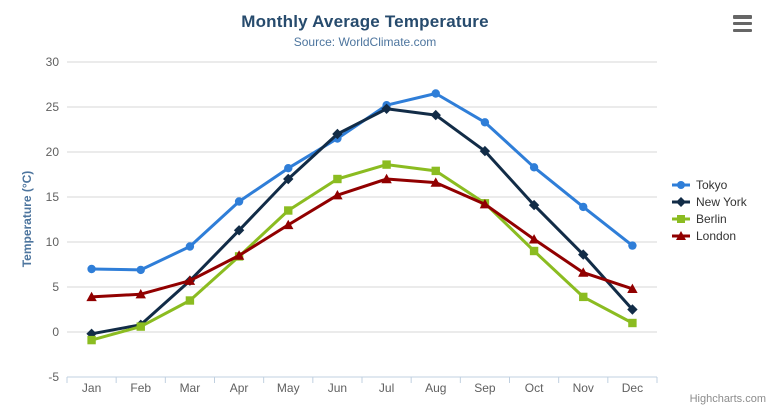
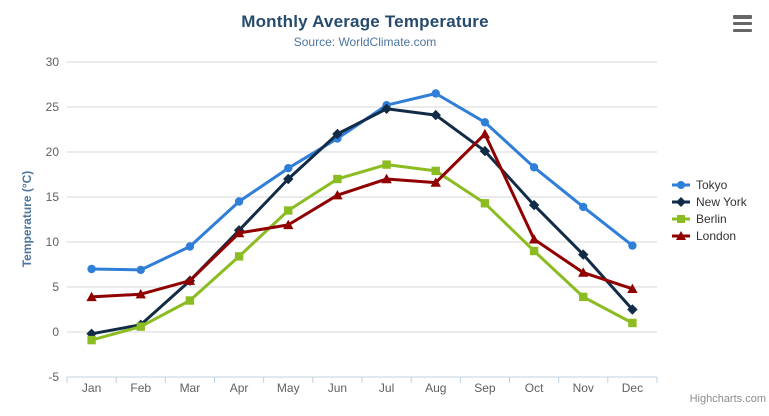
London/Apr: 8 -> 11
London/Sep: 14 -> 22
